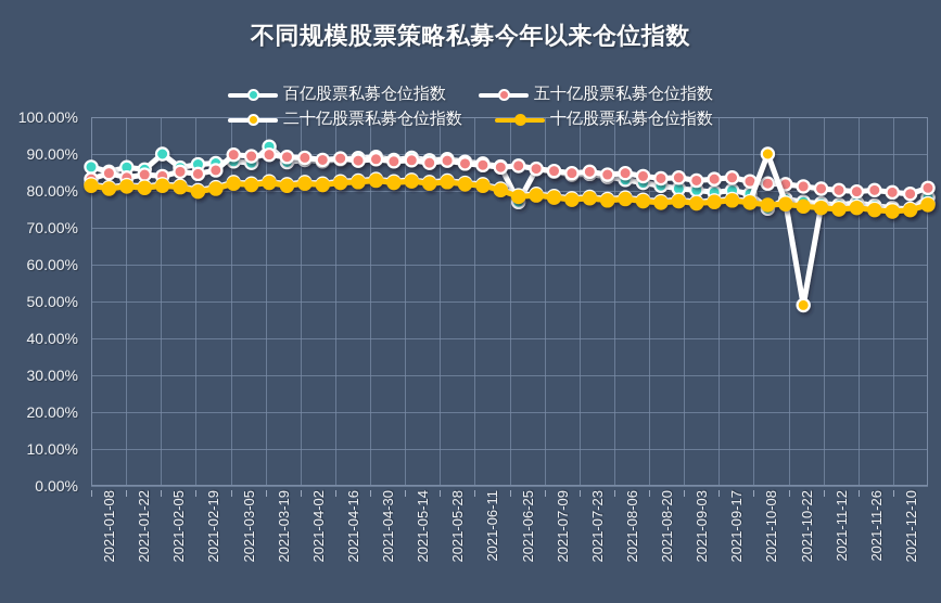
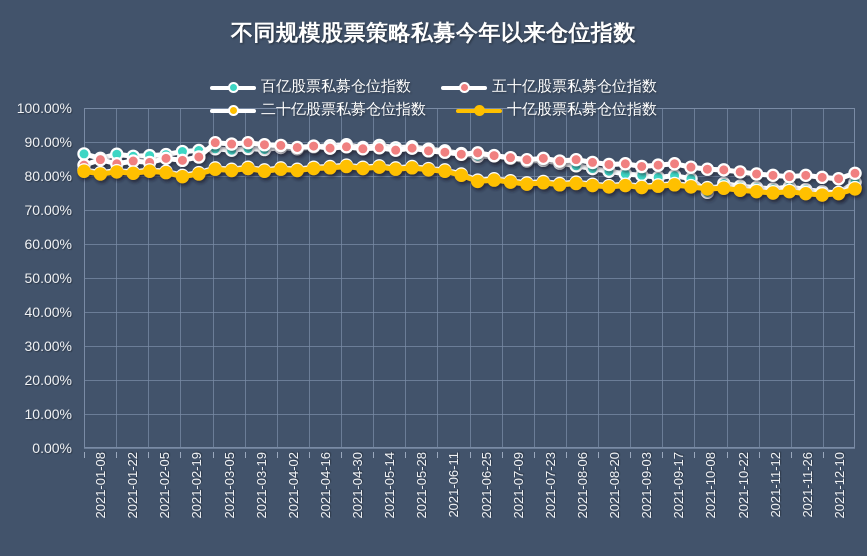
百亿股票私募仓位指数/2021-02-05: 90% -> 86%
百亿股票私募仓位指数/2021-03-19: 92% -> 88%
百亿股票私募仓位指数/2021-06-25: 77% -> 86%
二十亿股票私募仓位指数/2021-10-08: 90% -> 77%
二十亿股票私募仓位指数/2021-10-22: 49% -> 76%
